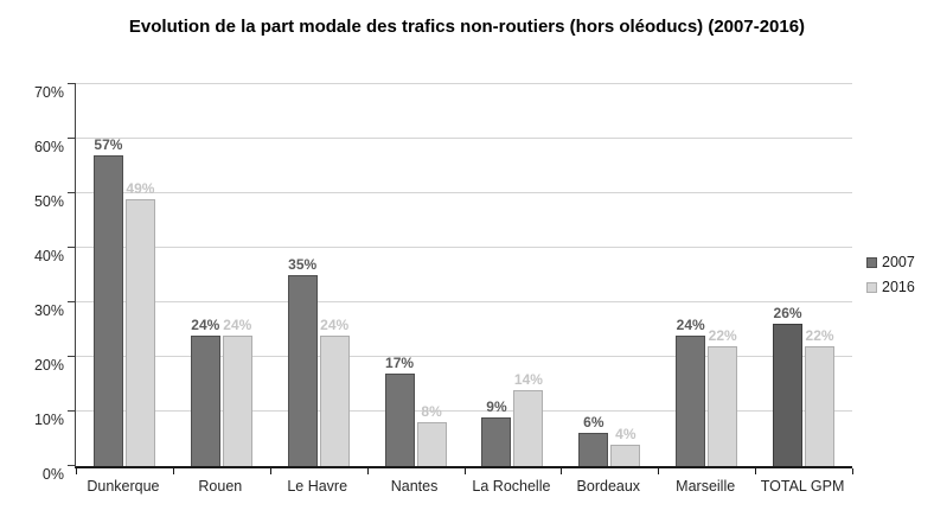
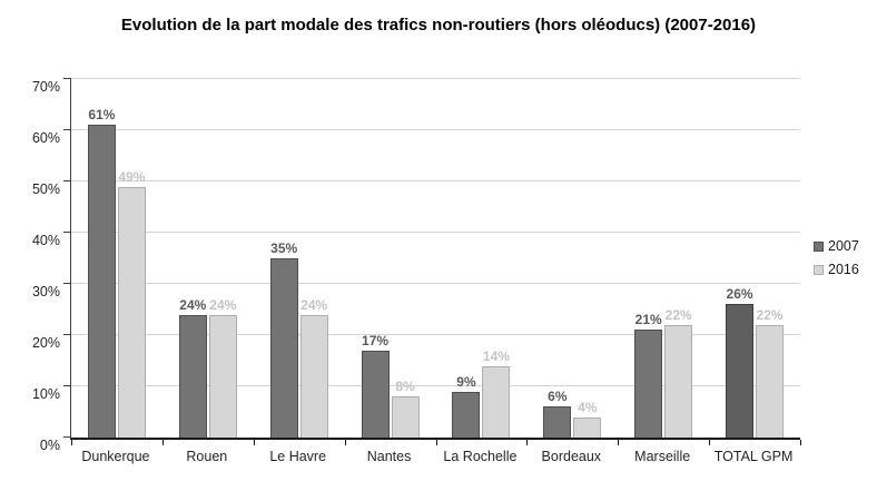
2007/Dunkerque: 57% -> 61%
2007/Marseille: 24% -> 21%
